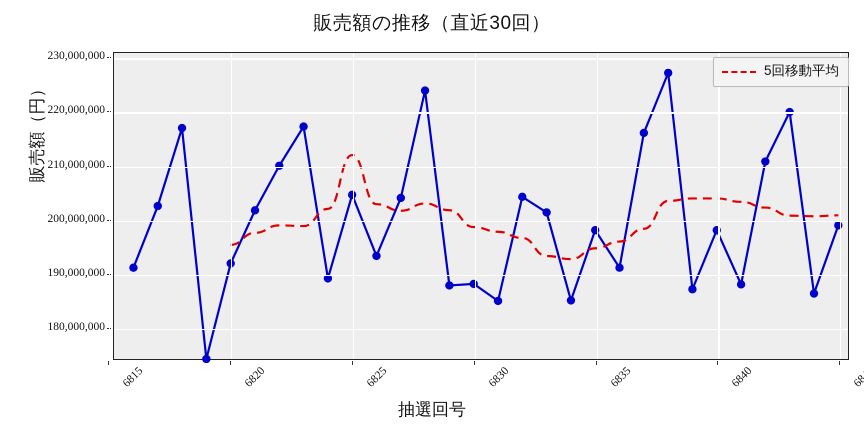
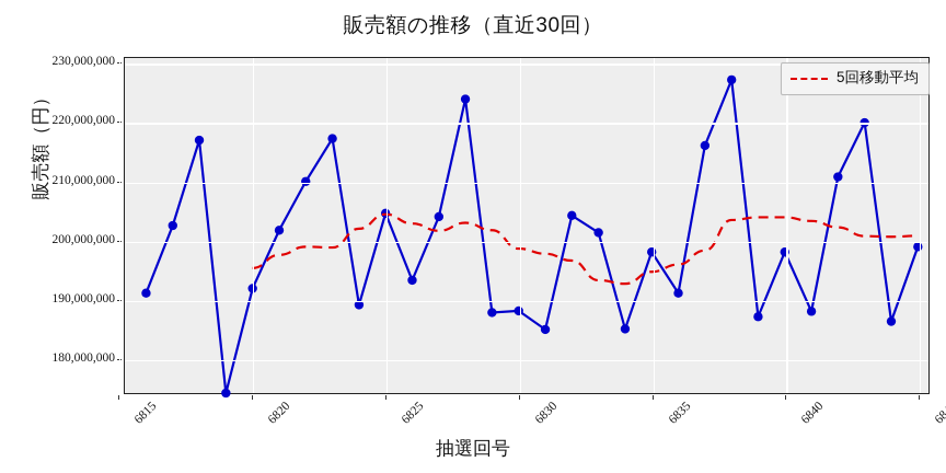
5回移動平均/6825: 212000000 -> 204000000
